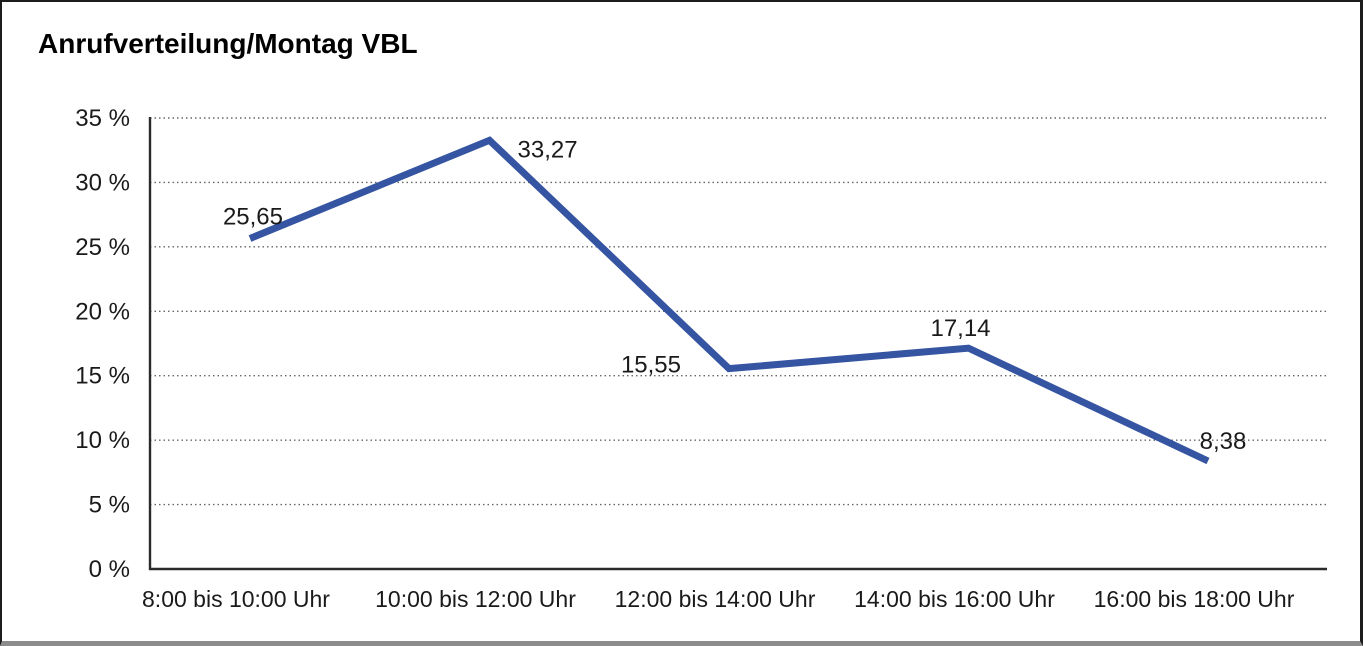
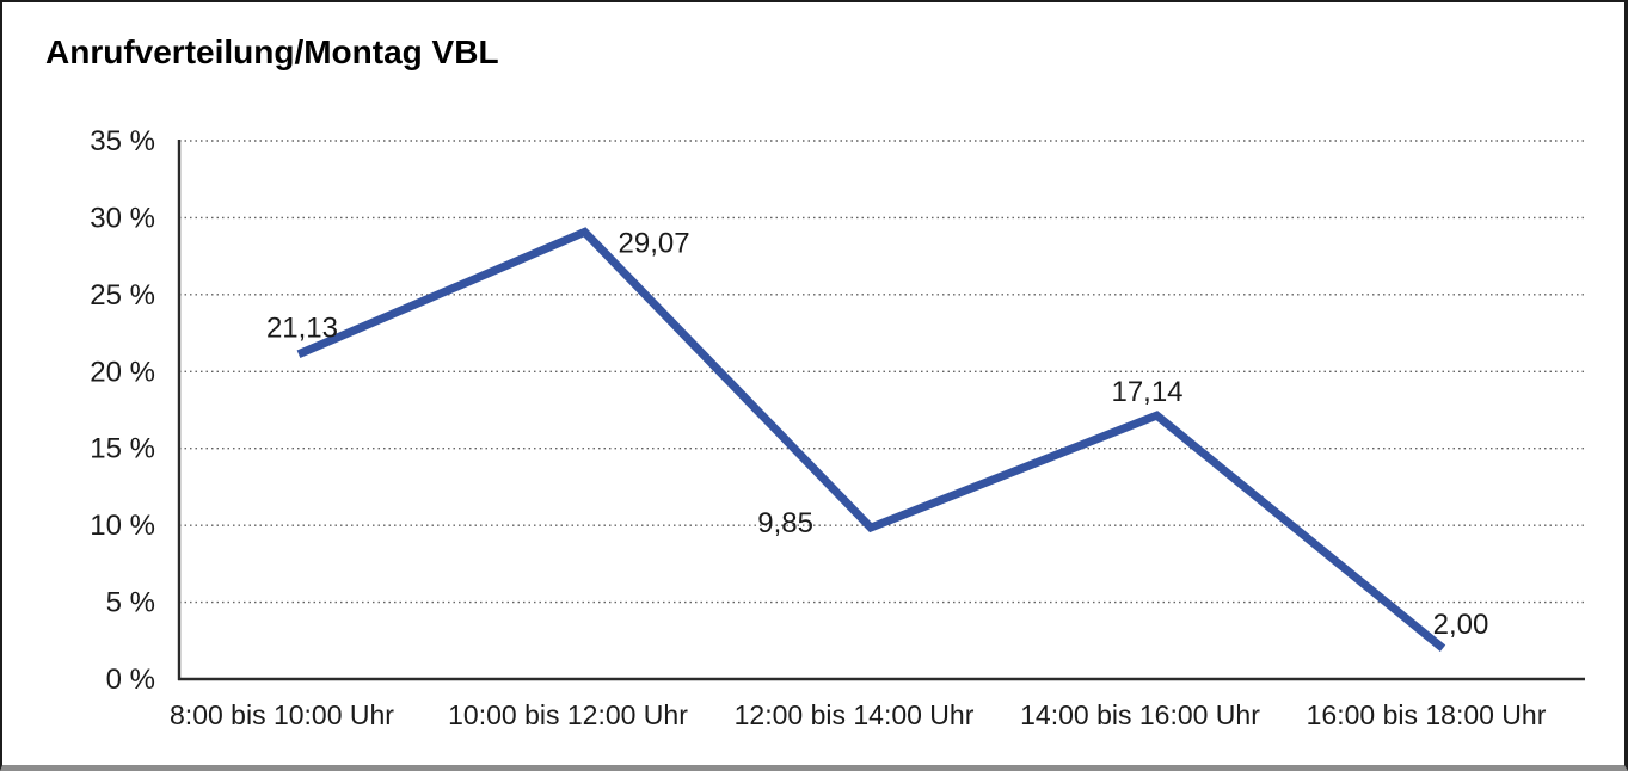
8:00 bis 10:00 Uhr: 25,65 -> 21,13
10:00 bis 12:00 Uhr: 33,27 -> 29,07
12:00 bis 14:00 Uhr: 15,55 -> 9,85
16:00 bis 18:00 Uhr: 8,38 -> 2,00
